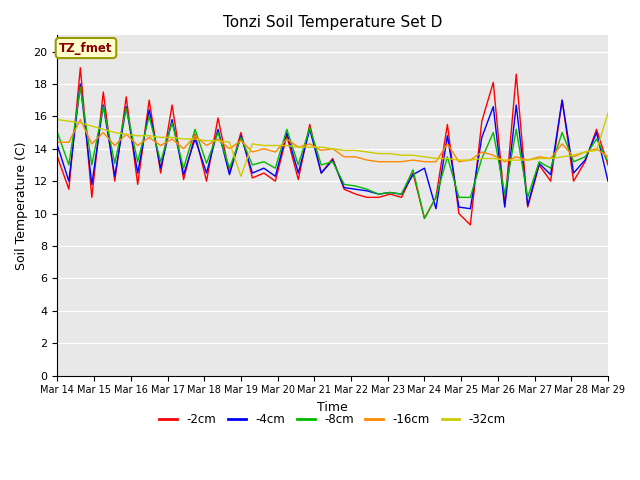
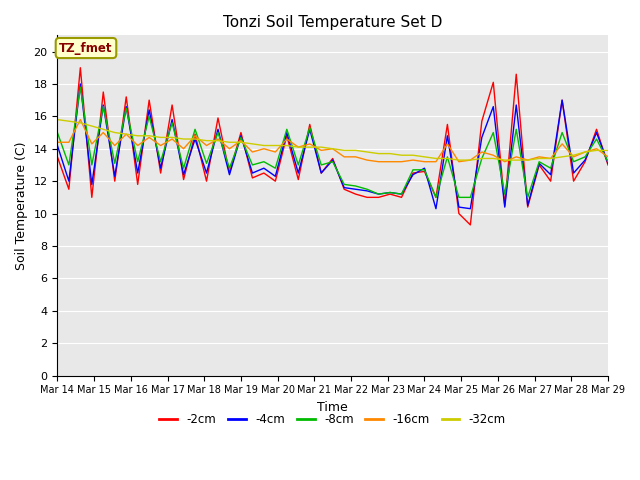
-32cm/Mar 19: 12.3 -> 14.4
-2cm/Mar 24: 9.7 -> 12.6
-8cm/Mar 24: 9.7 -> 12.7
-4cm/Mar 29: 12.0 -> 13.1
-32cm/Mar 29: 16.2 -> 13.9
